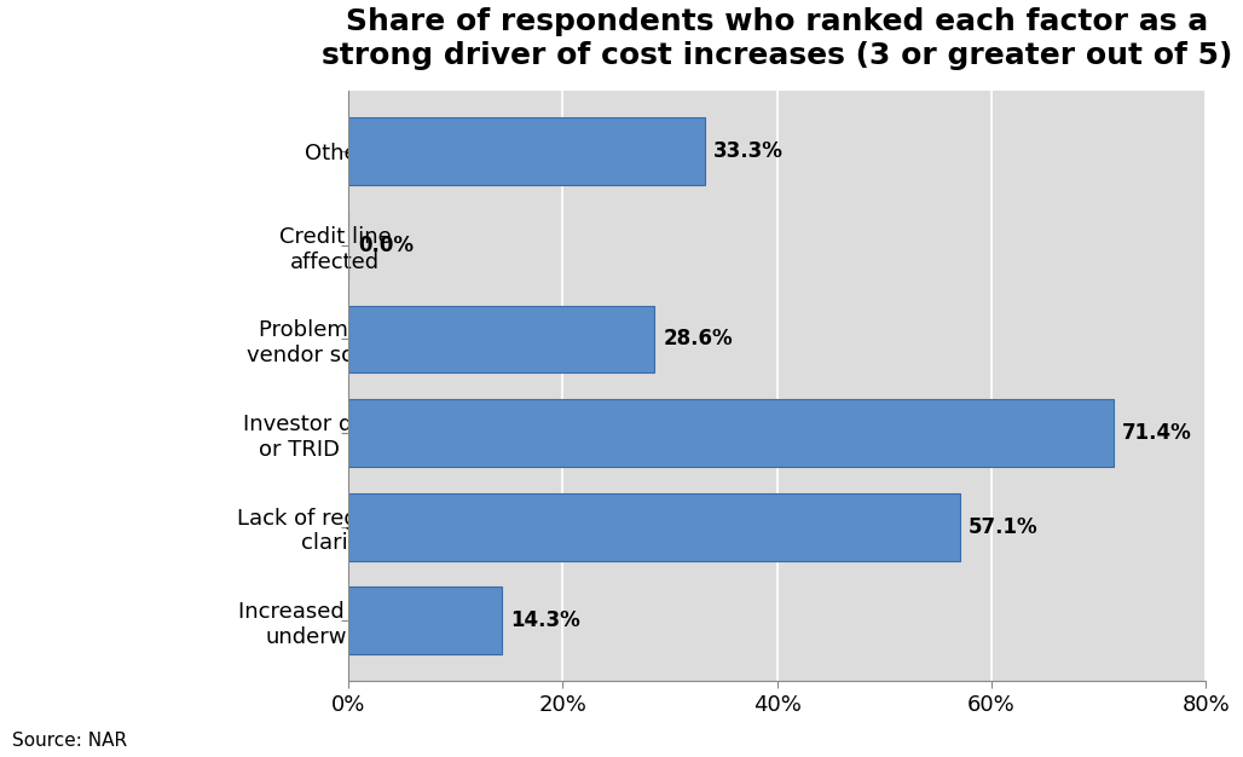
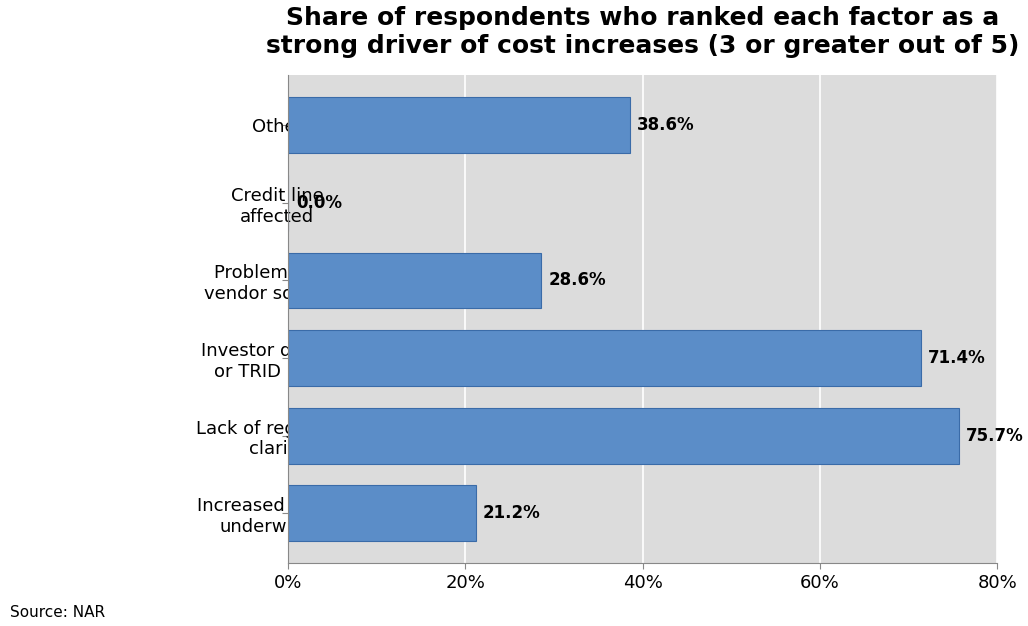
Other: 33.3% -> 38.6%
Lack of regulatory clarity: 57.1% -> 75.7%
Increased manual underwriting: 14.3% -> 21.2%
